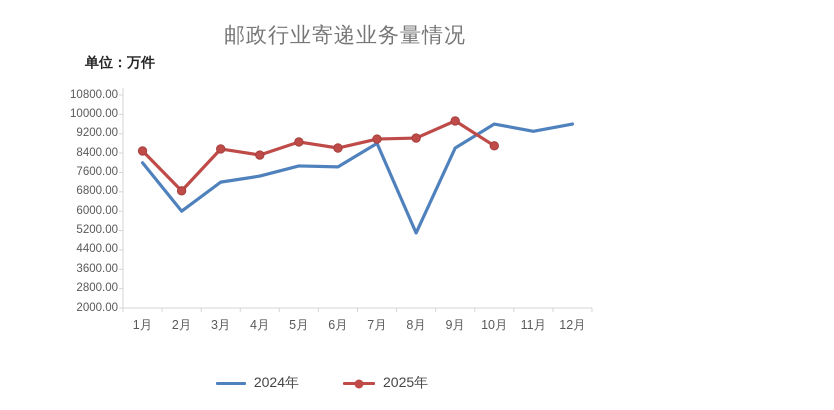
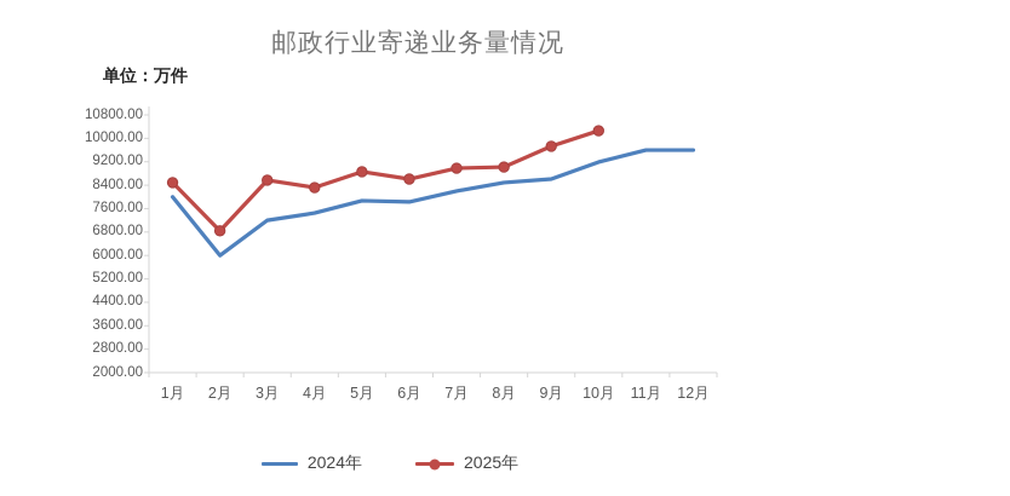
2024年/7月: 8800 -> 8200
2024年/8月: 5100 -> 8500
2024年/10月: 9600 -> 9200
2025年/10月: 8700 -> 10300
2024年/11月: 9300 -> 9600
